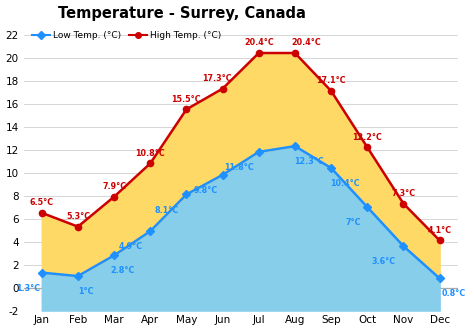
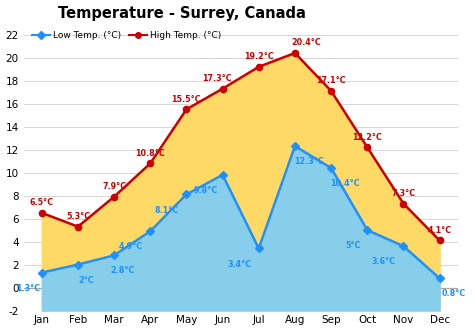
Low Temp. (°C)/Feb: 1°C -> 2°C
Low Temp. (°C)/Jul: 11.8°C -> 3.4°C
High Temp. (°C)/Jul: 20.4°C -> 19.2°C
Low Temp. (°C)/Oct: 7°C -> 5°C
